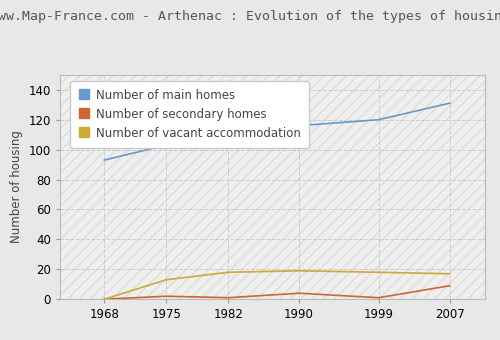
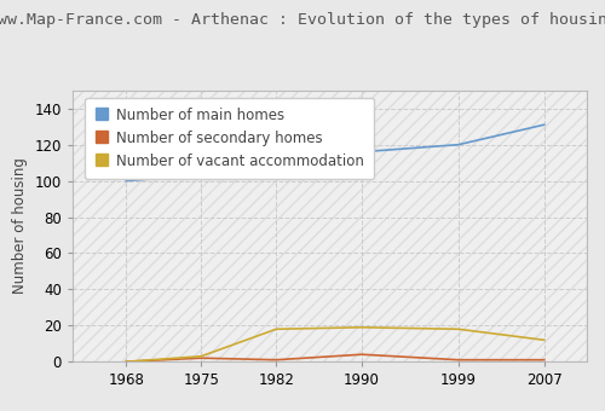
Number of main homes/1968: 93 -> 100
Number of vacant accommodation/1975: 13 -> 3
Number of secondary homes/2007: 9 -> 1
Number of vacant accommodation/2007: 17 -> 12
